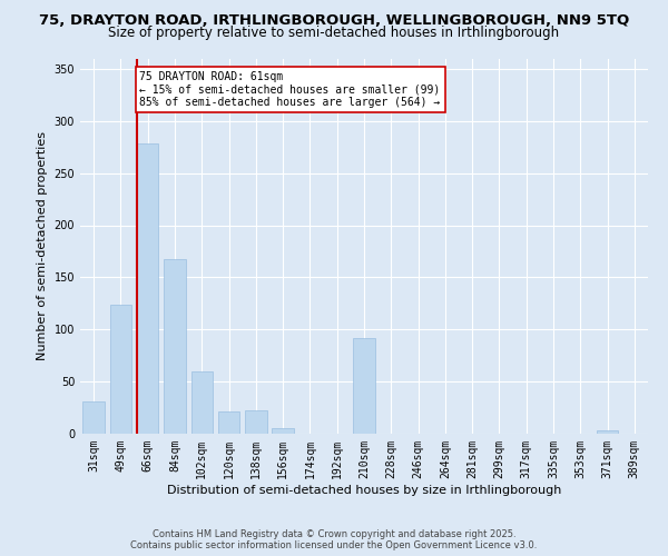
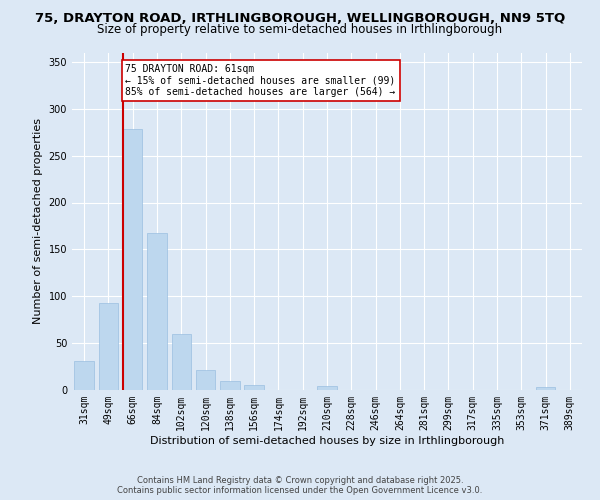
49sqm: 124 -> 93
138sqm: 22 -> 10
210sqm: 92 -> 4
